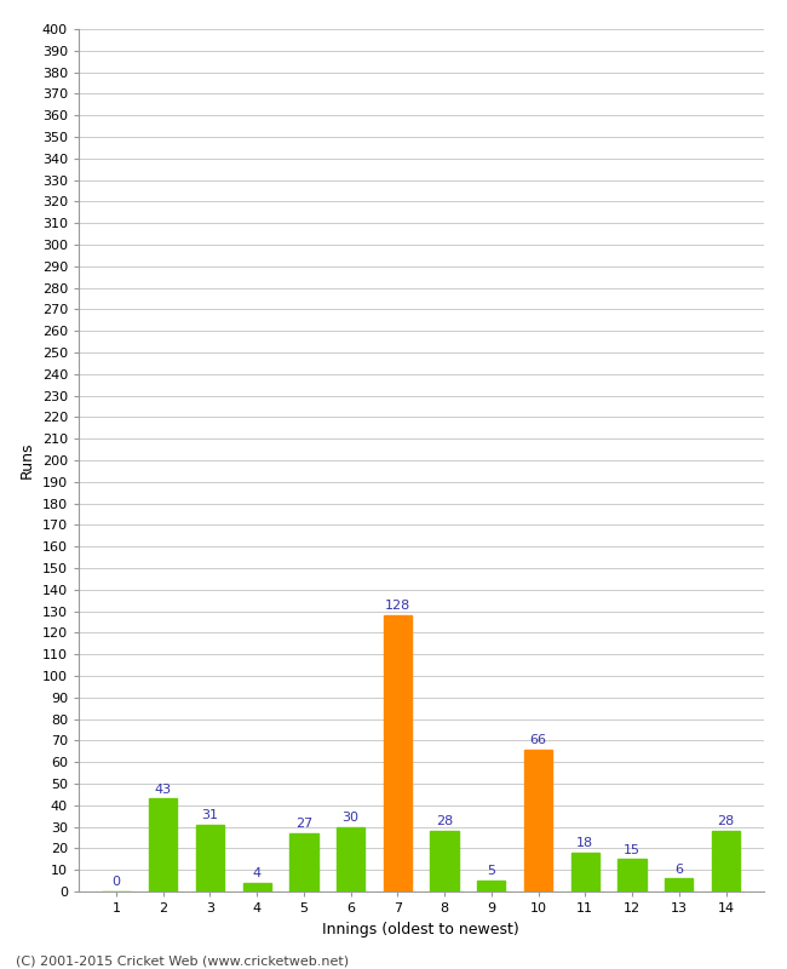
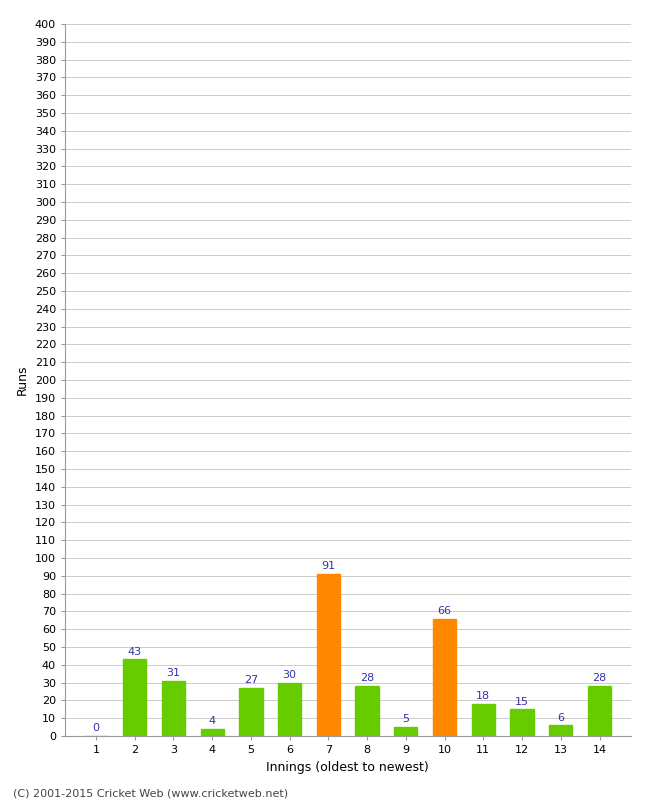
7: 128 -> 91
